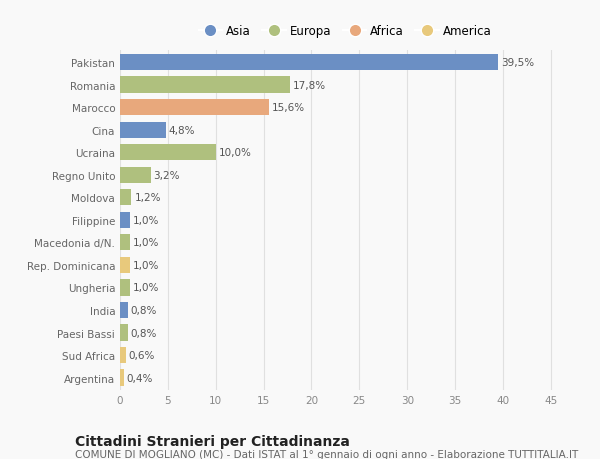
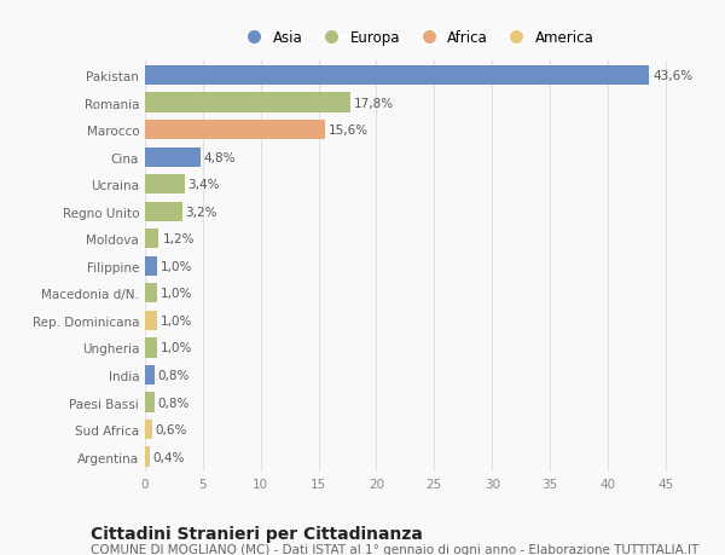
Pakistan: 39,5% -> 43,6%
Ucraina: 10,0% -> 3,4%
